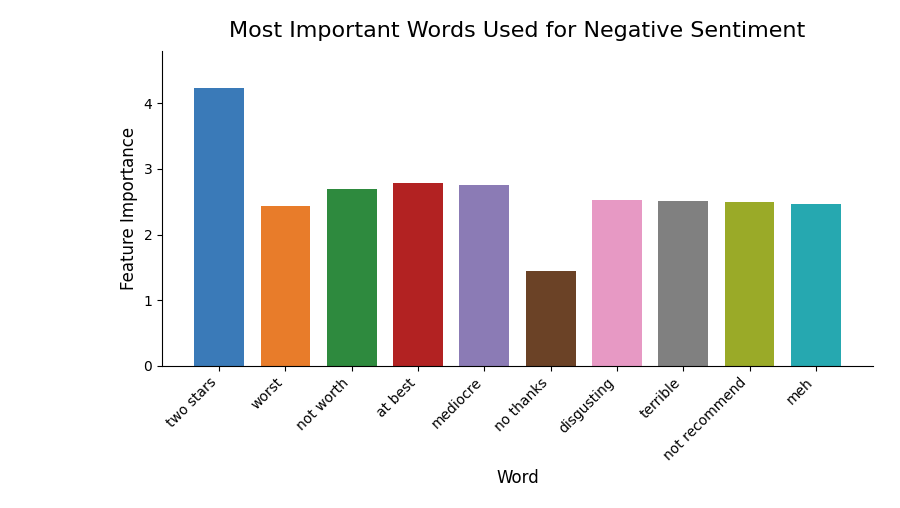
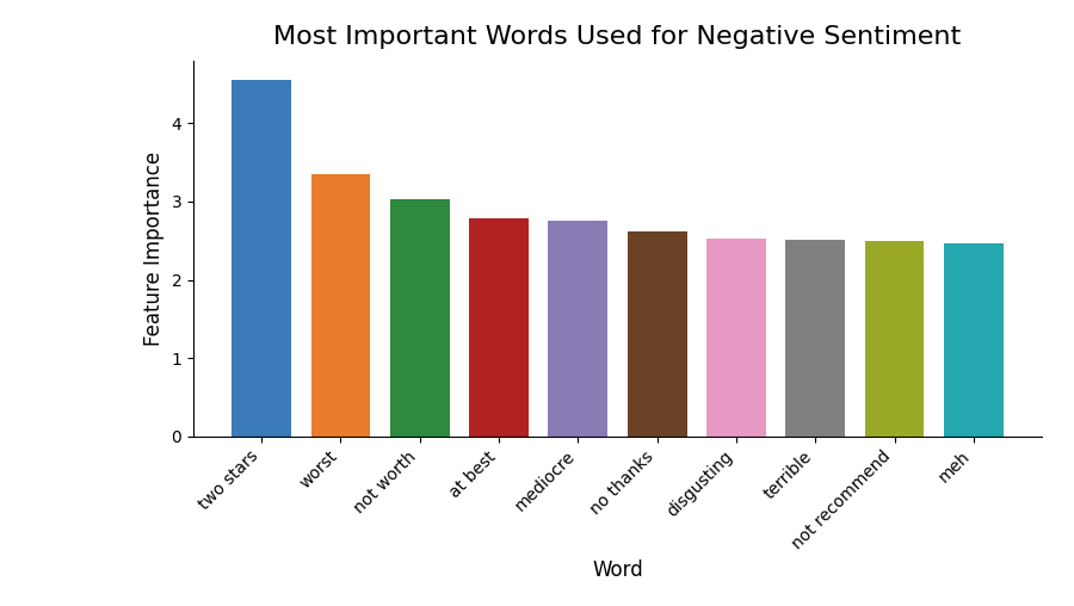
two stars: 4.24 -> 4.55
worst: 2.44 -> 3.35
not worth: 2.70 -> 3.03
no thanks: 1.44 -> 2.62
